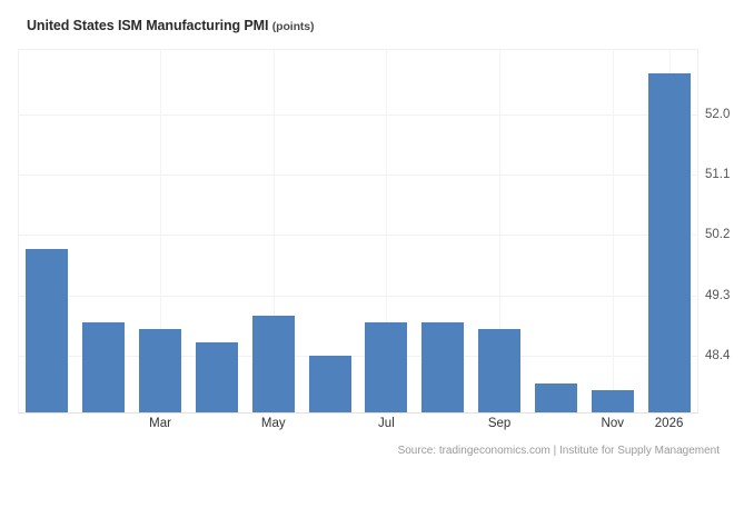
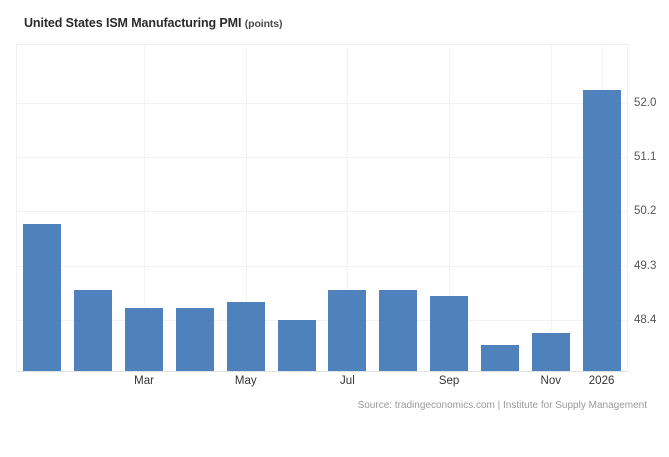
Mar: 48.8 -> 48.6
May: 49.0 -> 48.7
Nov: 47.9 -> 48.2
2026: 52.6 -> 52.2
